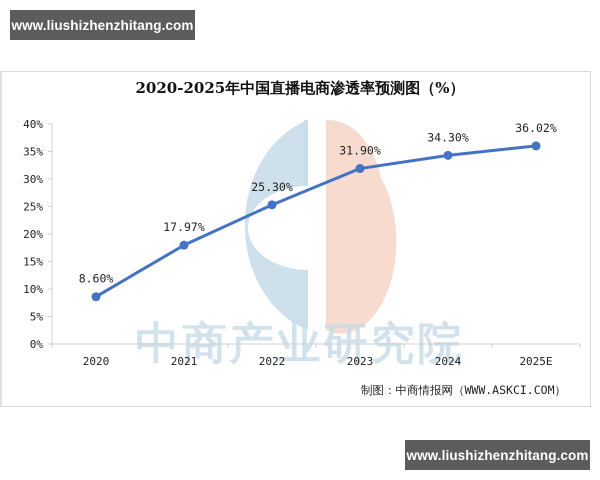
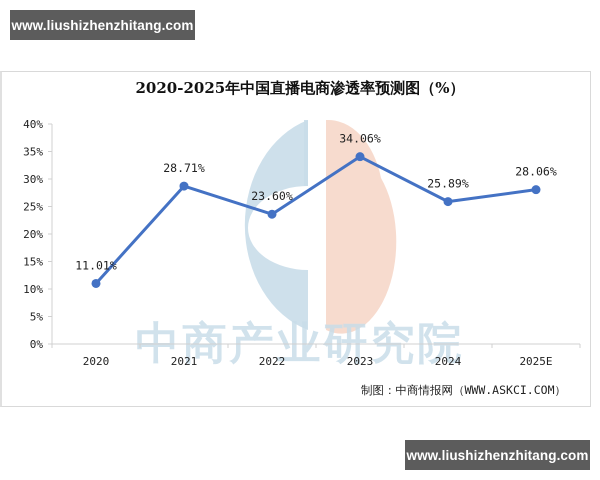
2020: 8.60% -> 11.01%
2021: 17.97% -> 28.71%
2022: 25.30% -> 23.60%
2023: 31.90% -> 34.06%
2024: 34.30% -> 25.89%
2025E: 36.02% -> 28.06%
